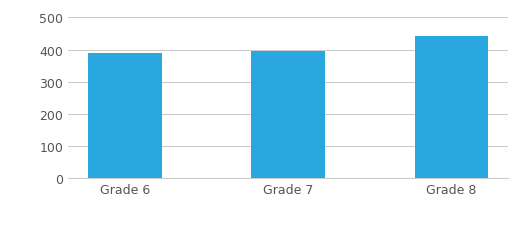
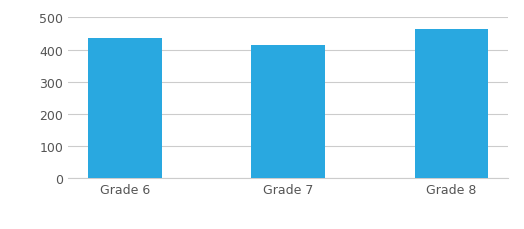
Grade 6: 390 -> 435
Grade 7: 396 -> 415
Grade 8: 443 -> 465
